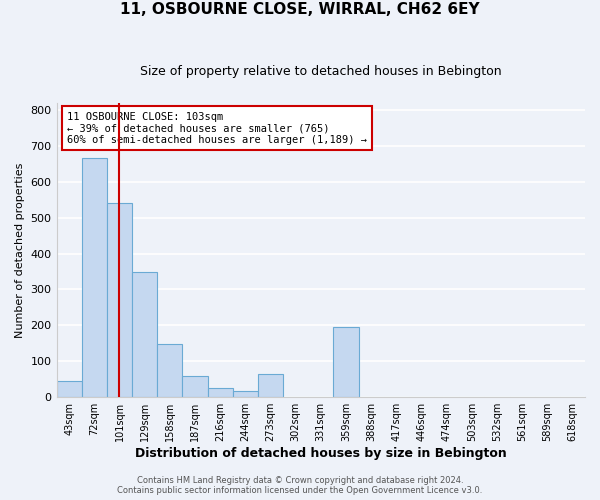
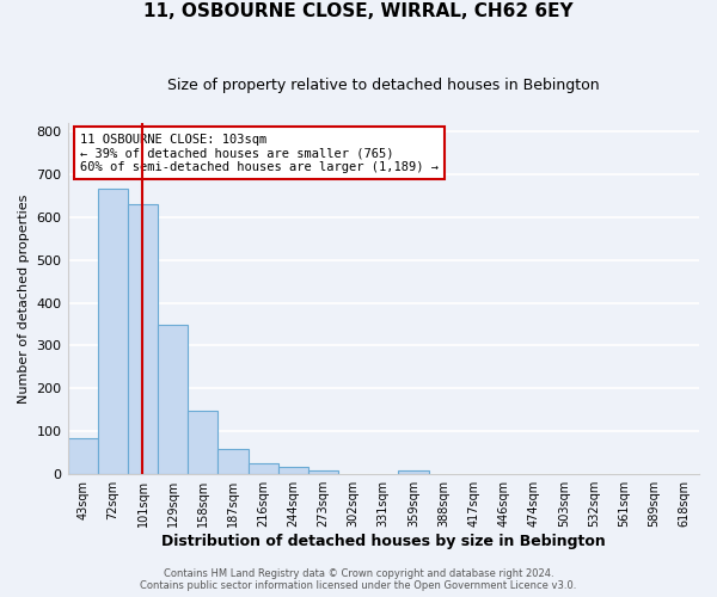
43sqm: 45 -> 83
101sqm: 540 -> 630
273sqm: 65 -> 10
359sqm: 195 -> 8
